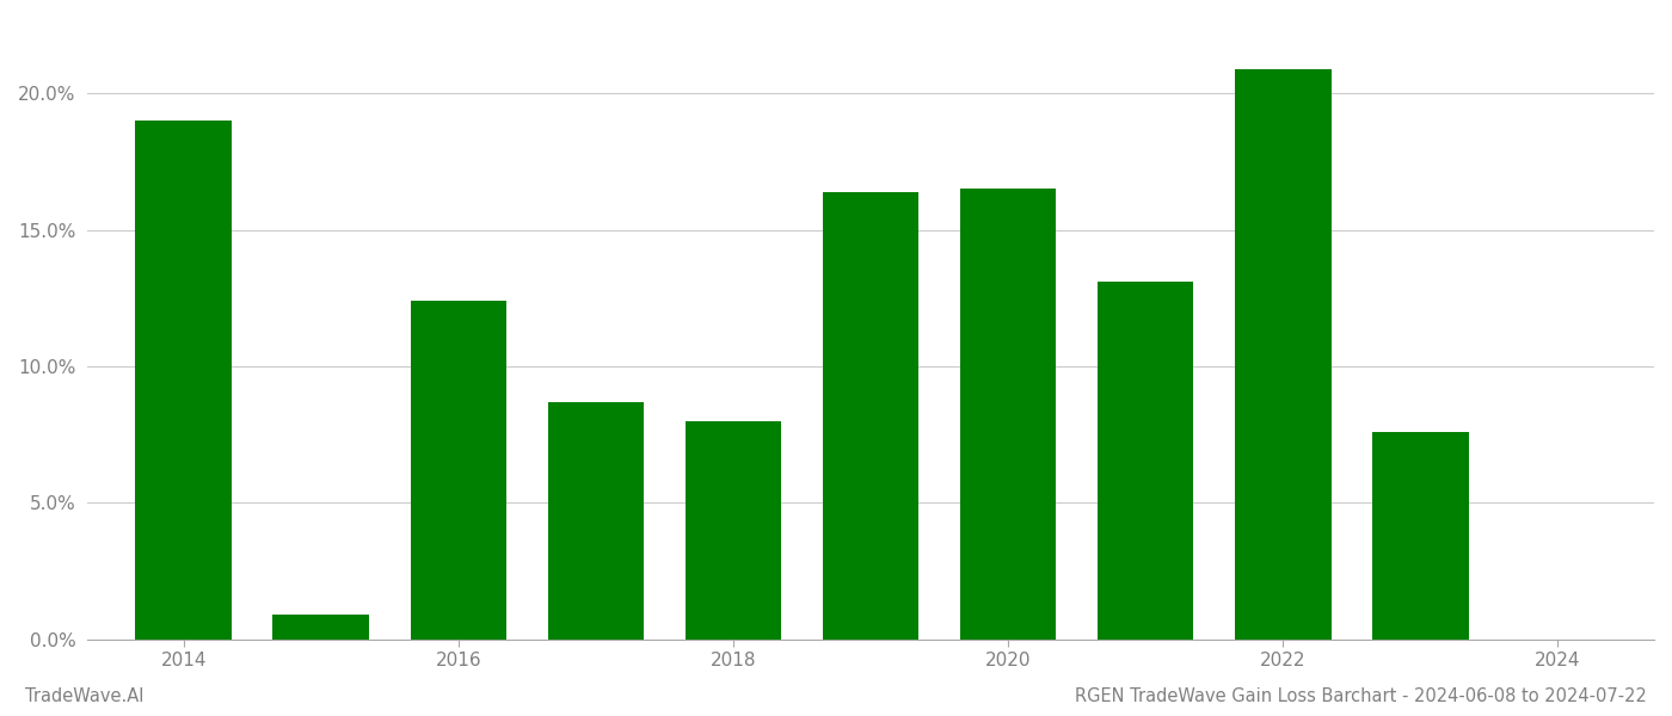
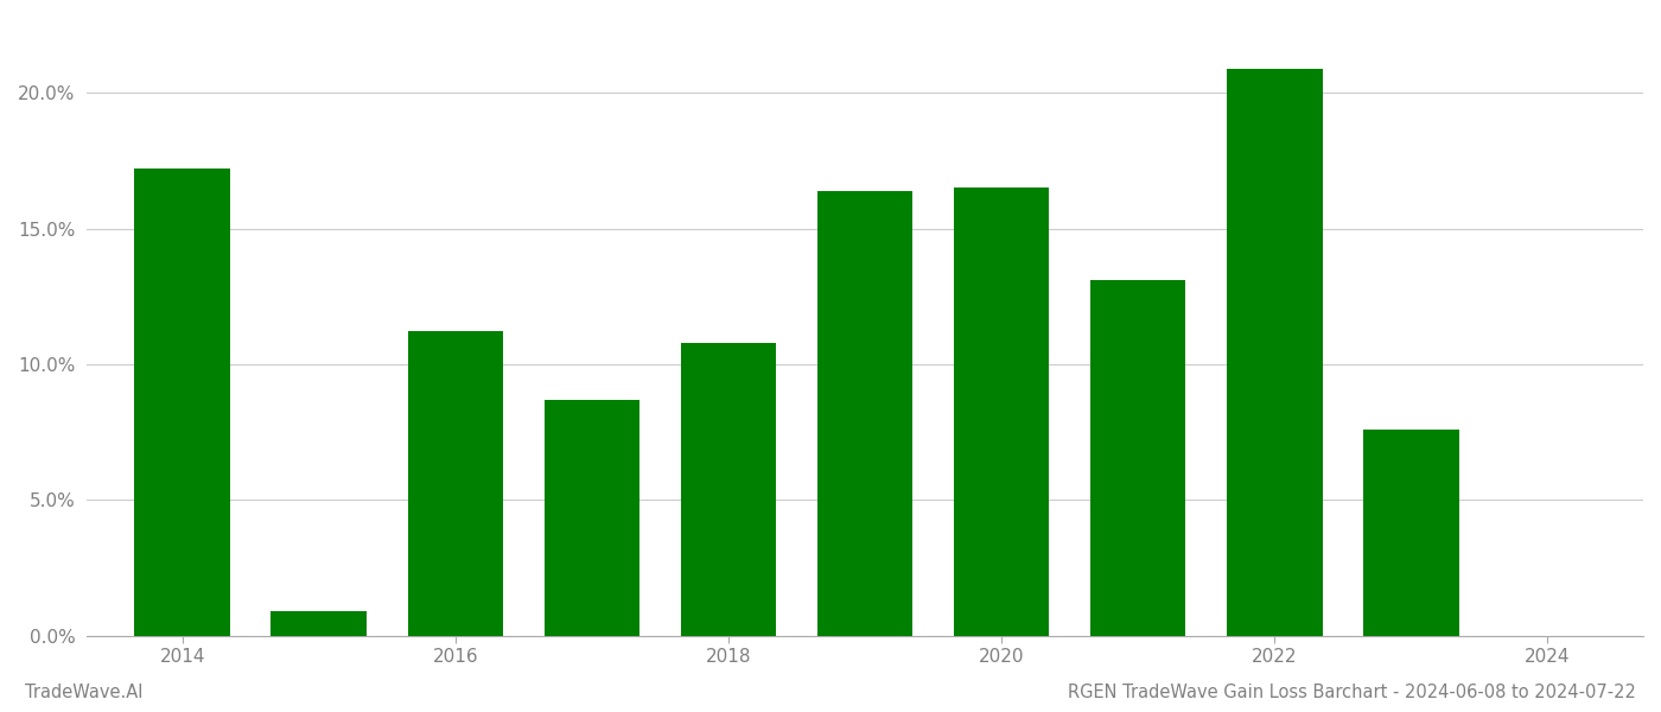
2014: 19.0% -> 17.2%
2016: 12.4% -> 11.2%
2018: 8.0% -> 10.8%
